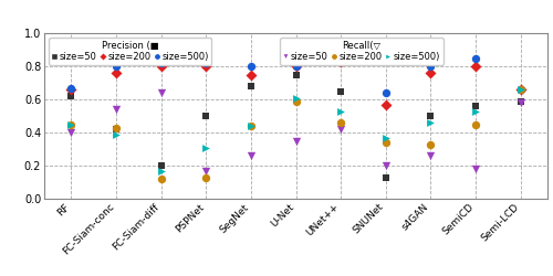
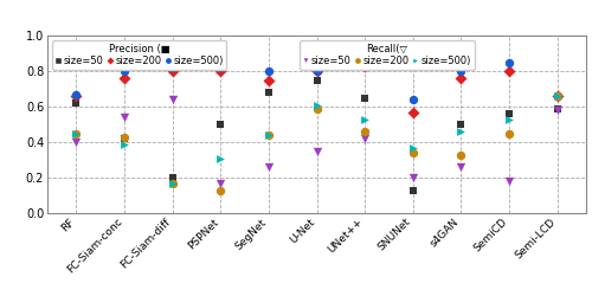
size=200/FC-Siam-diff: 0.12 -> 0.17
